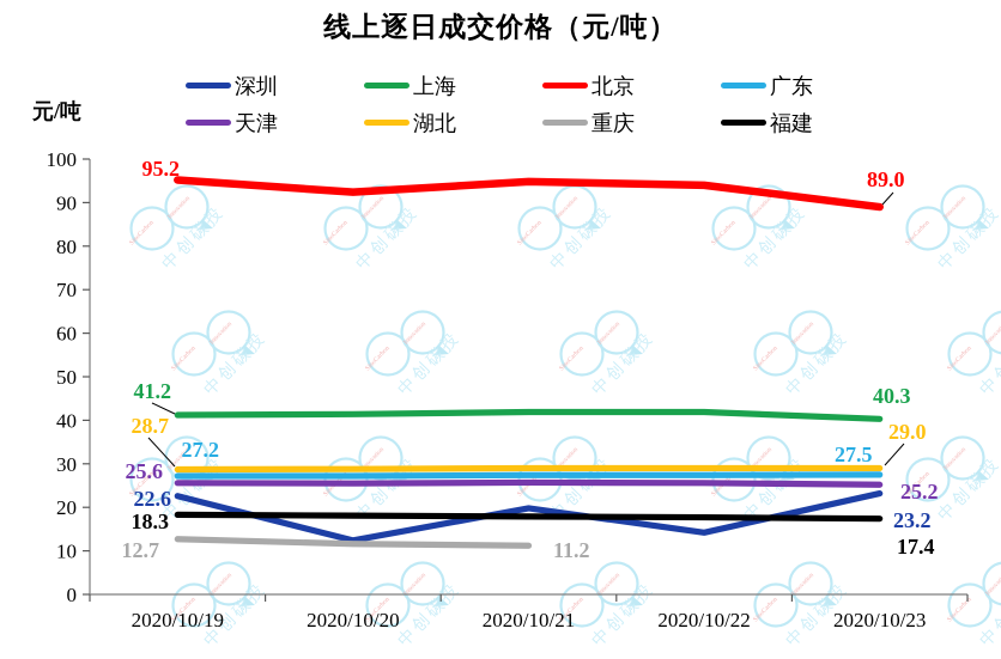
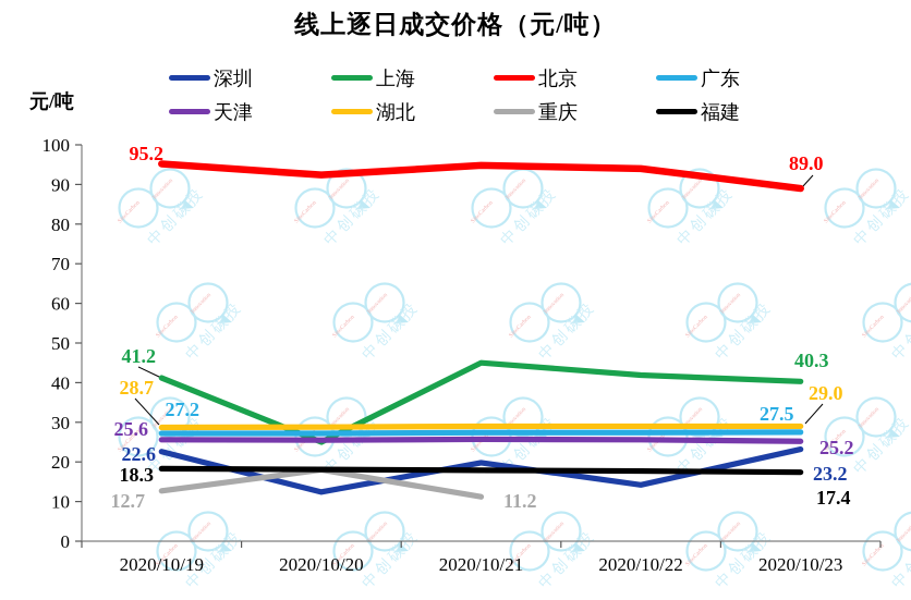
上海/2020/10/20: 41 -> 25
重庆/2020/10/20: 12 -> 18
上海/2020/10/21: 42 -> 45
